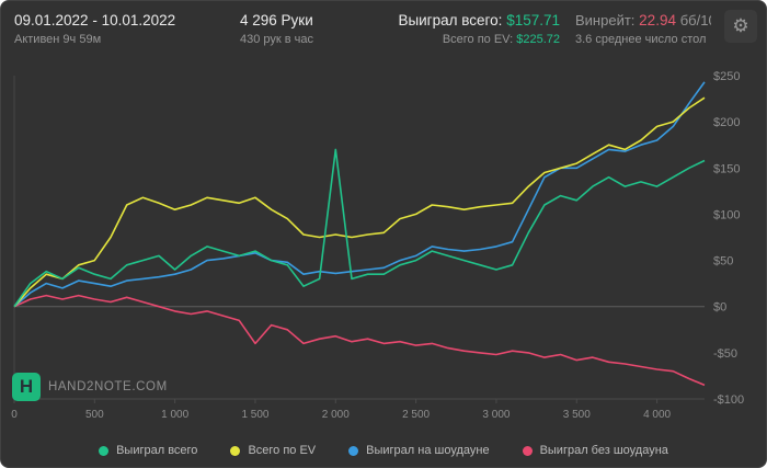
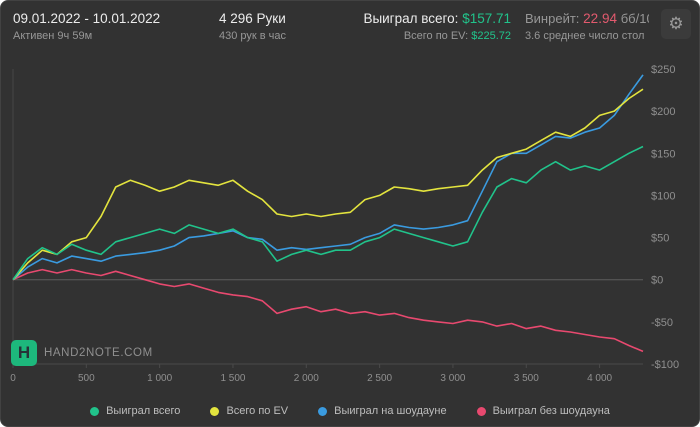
Выиграл всего/1000: $40 -> $60
Выиграл без шоудауна/1500: -$40 -> -$20
Выиграл всего/2000: $170 -> $40
